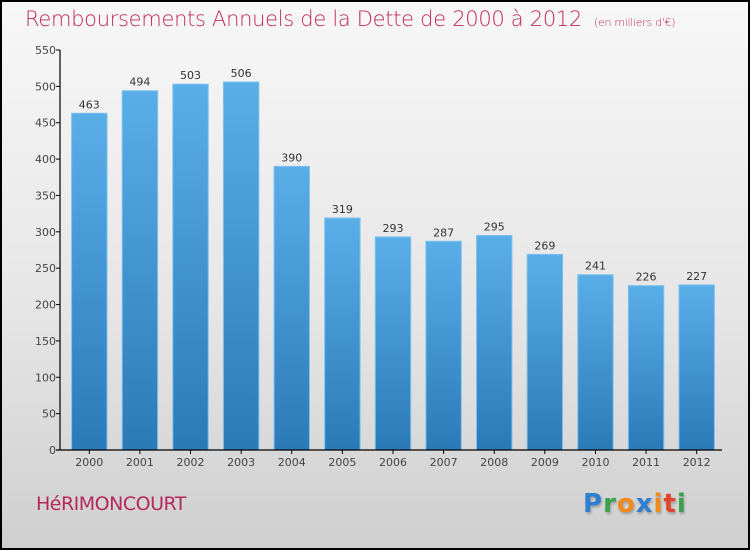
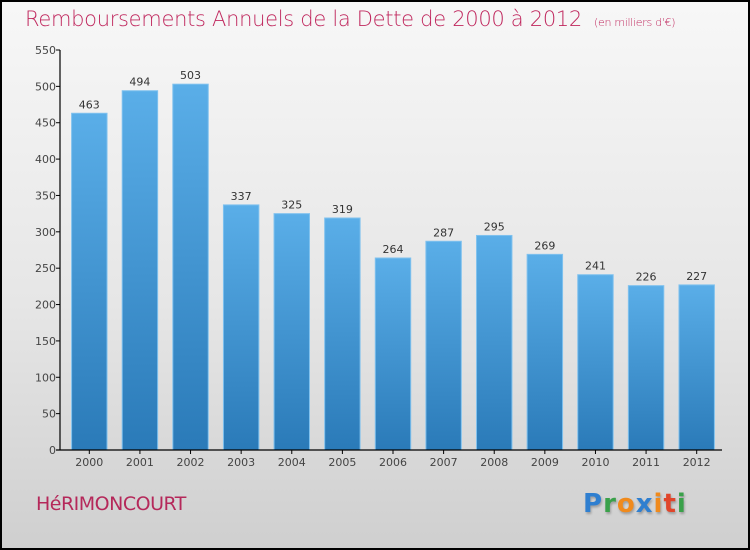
2003: 506 -> 337
2004: 390 -> 325
2006: 293 -> 264
